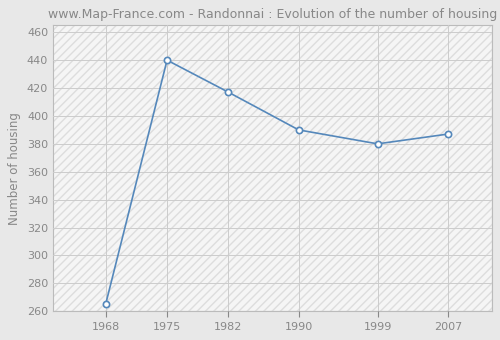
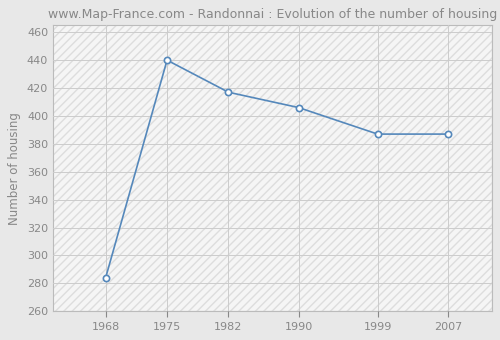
1968: 265 -> 284
1990: 390 -> 406
1999: 380 -> 387
